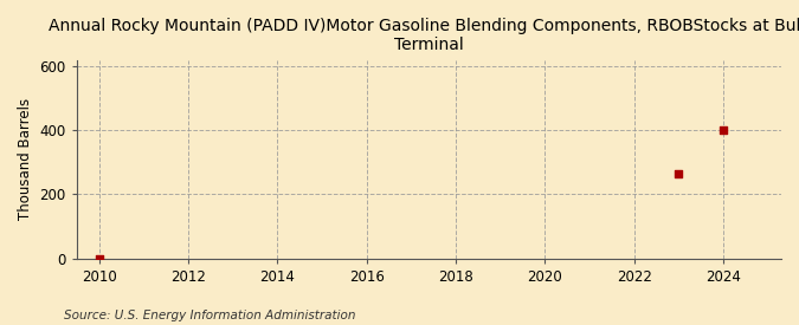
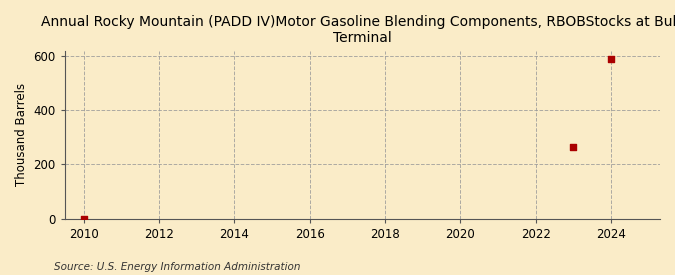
2024: 400 -> 590
